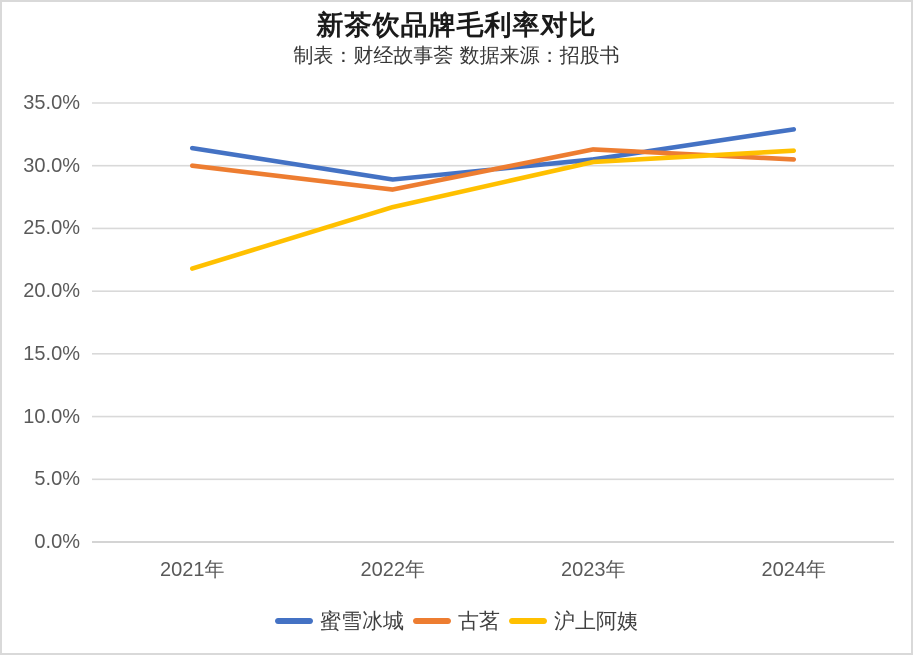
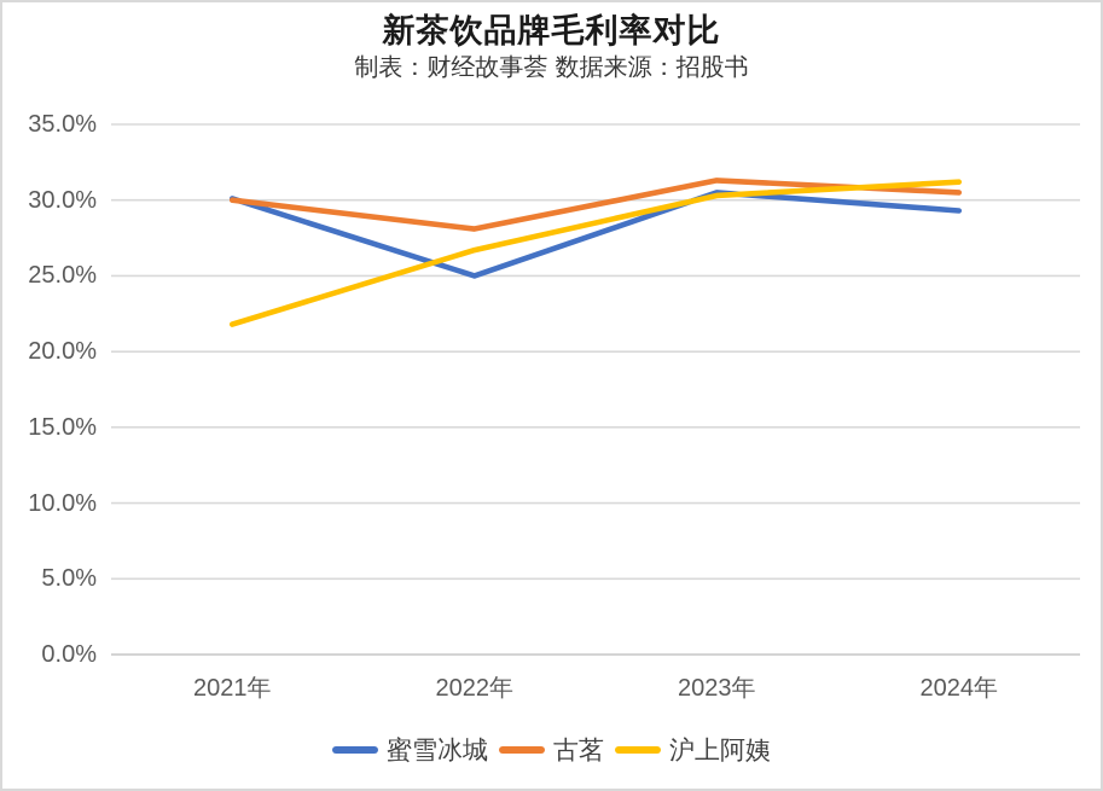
蜜雪冰城/2021年: 31.4% -> 30.1%
蜜雪冰城/2022年: 28.9% -> 25.0%
蜜雪冰城/2024年: 32.9% -> 29.3%
